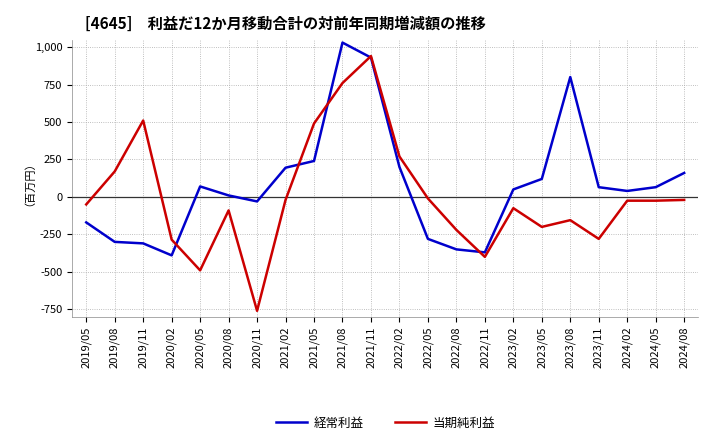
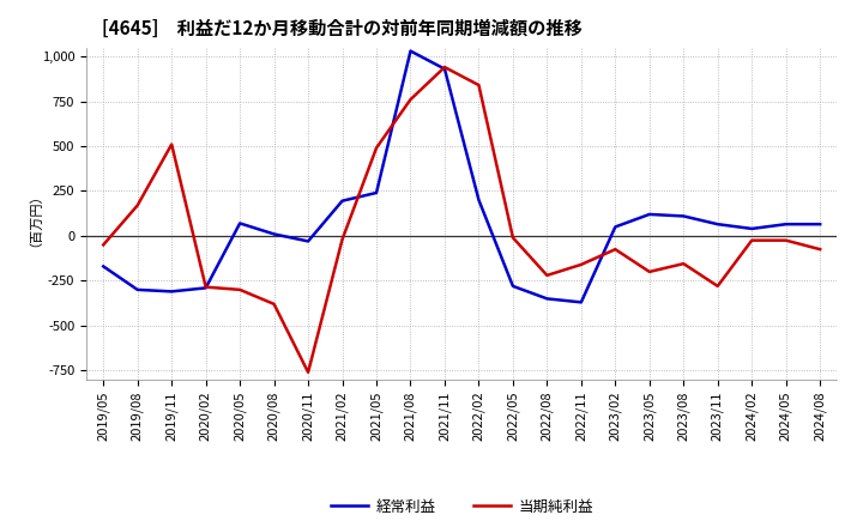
経常利益/2020/02: -390 -> -290
当期純利益/2020/05: -490 -> -300
当期純利益/2020/08: -90 -> -380
当期純利益/2022/02: 270 -> 840
当期純利益/2022/11: -400 -> -160
経常利益/2023/08: 800 -> 110
経常利益/2024/08: 160 -> 60
当期純利益/2024/08: -20 -> -80
